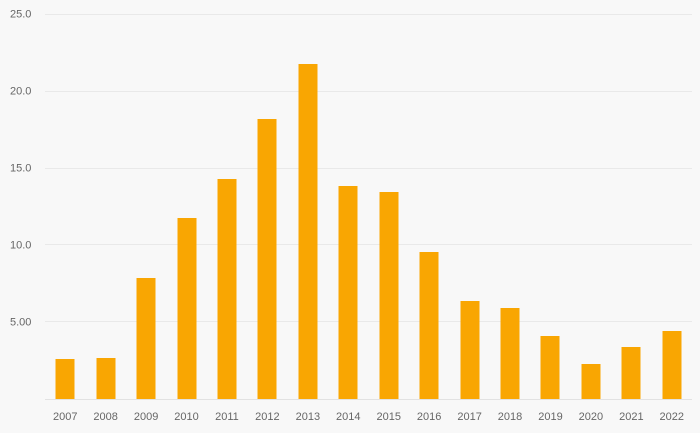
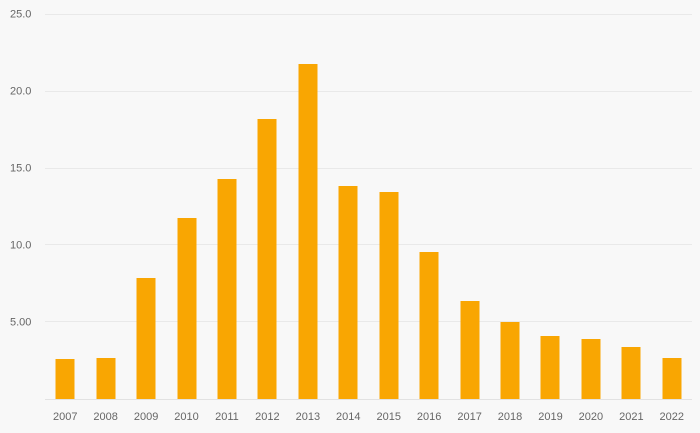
2018: 5.9 -> 5.0
2020: 2.3 -> 3.9
2022: 4.4 -> 2.7
